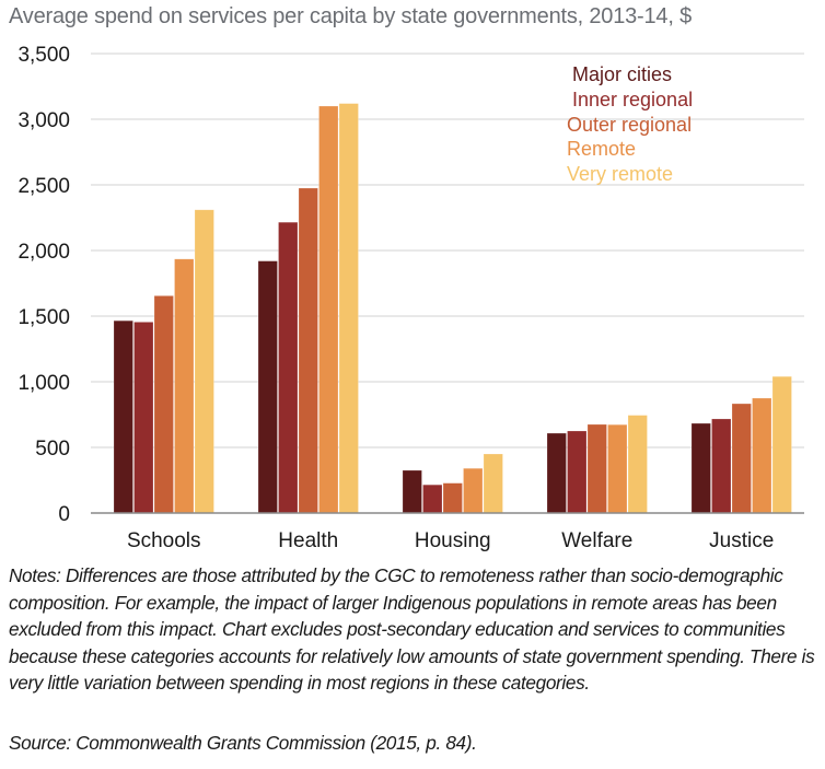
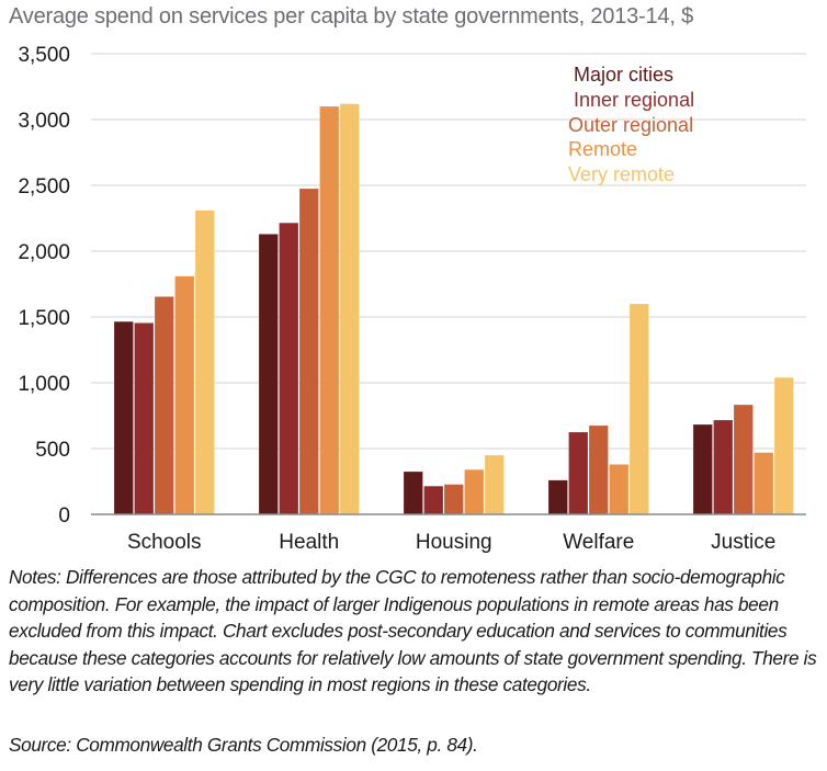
Remote/Schools: 1940 -> 1810
Major cities/Health: 1920 -> 2130
Major cities/Welfare: 610 -> 260
Remote/Welfare: 670 -> 380
Very remote/Welfare: 740 -> 1600
Remote/Justice: 880 -> 470
